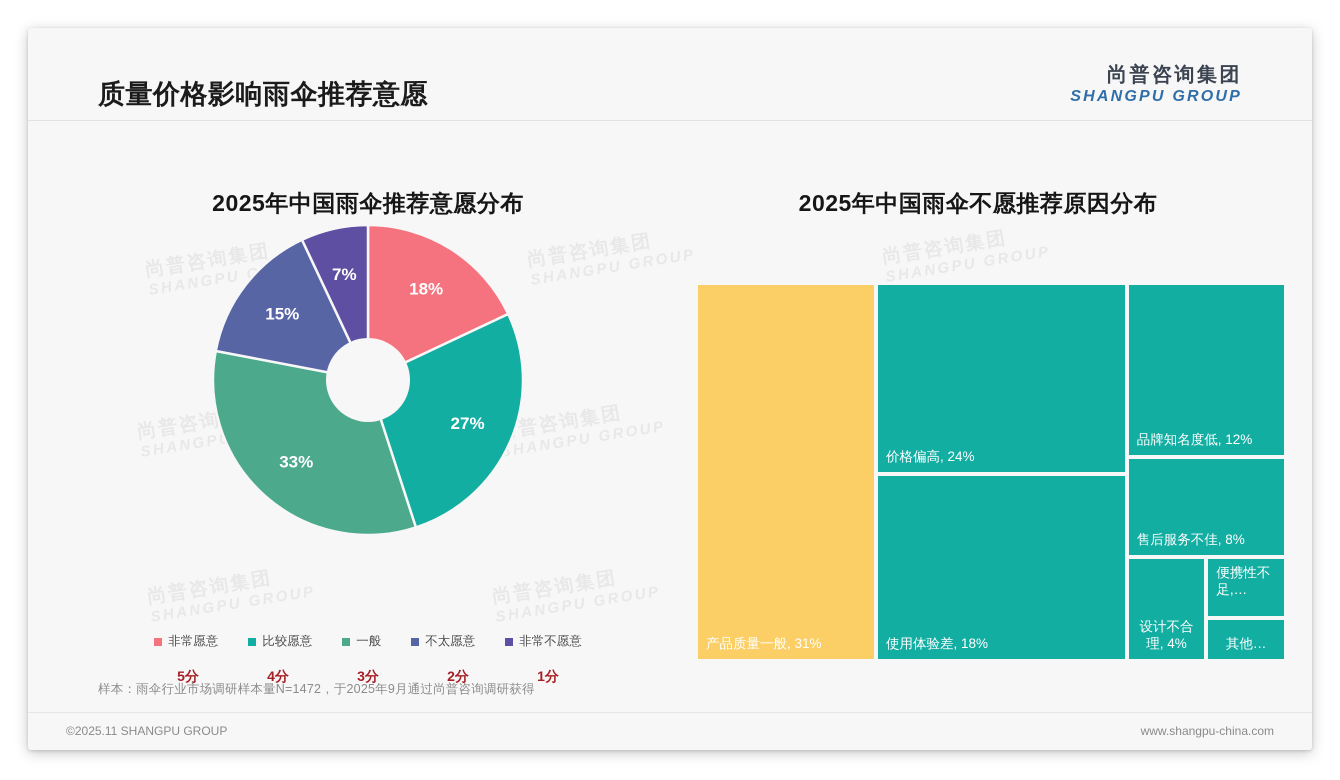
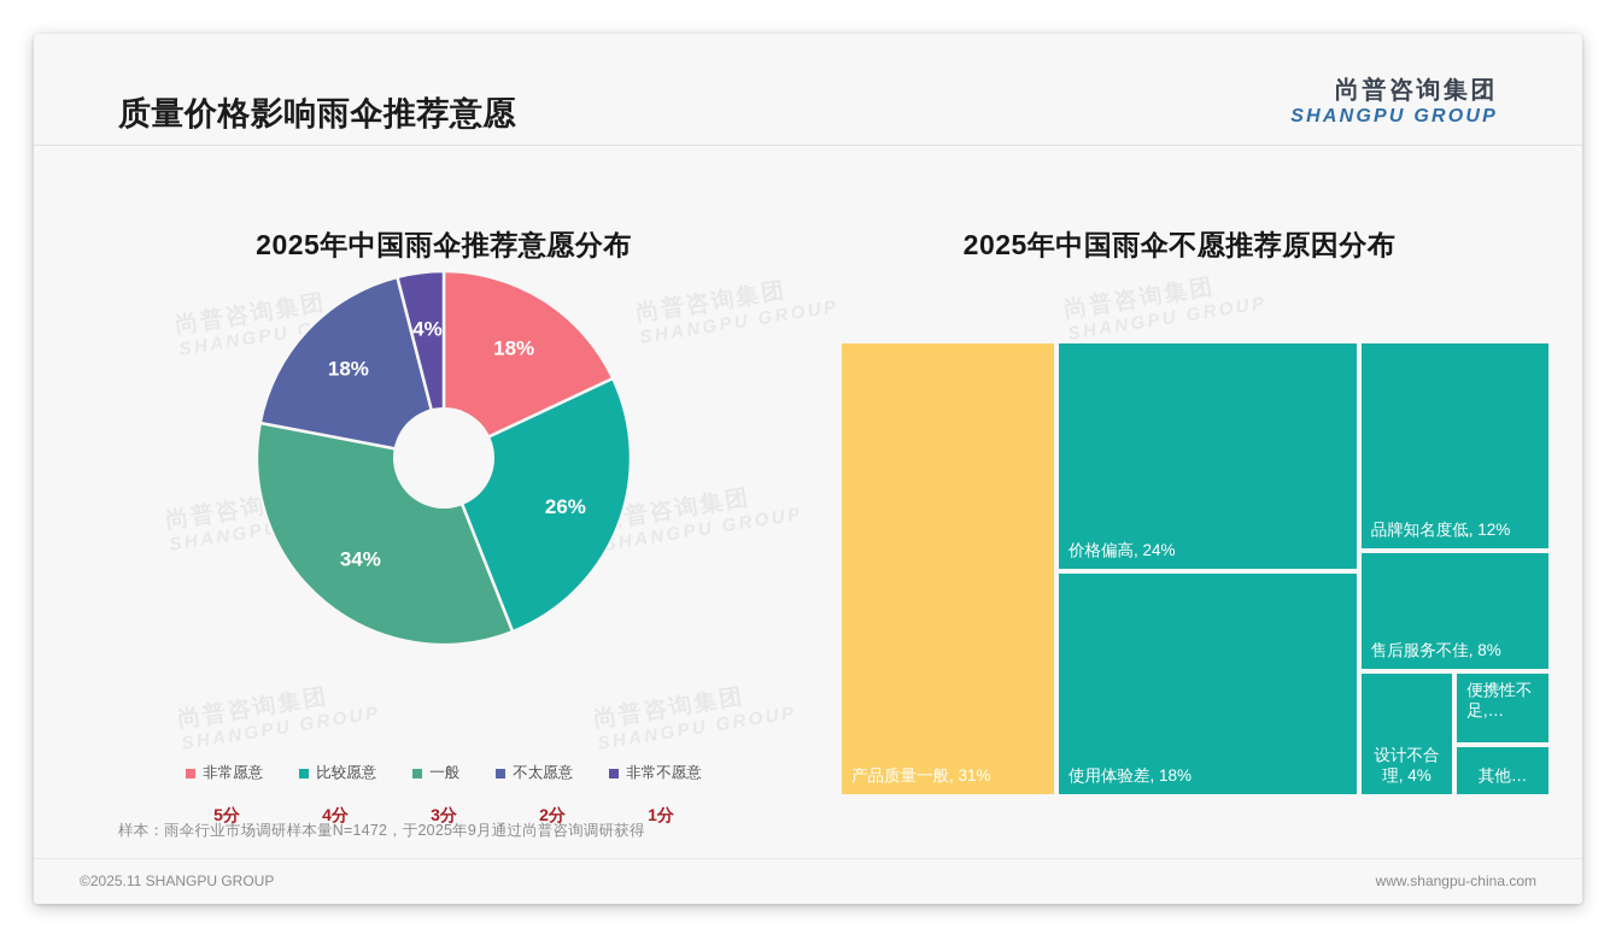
2025年中国雨伞推荐意愿分布/比较愿意: 27% -> 26%
2025年中国雨伞推荐意愿分布/一般: 33% -> 34%
2025年中国雨伞推荐意愿分布/不太愿意: 15% -> 18%
2025年中国雨伞推荐意愿分布/非常不愿意: 7% -> 4%
